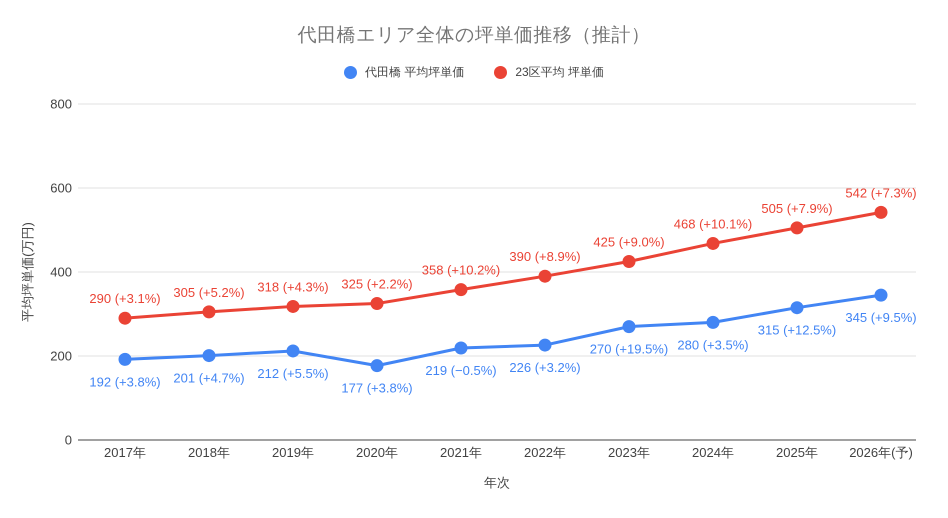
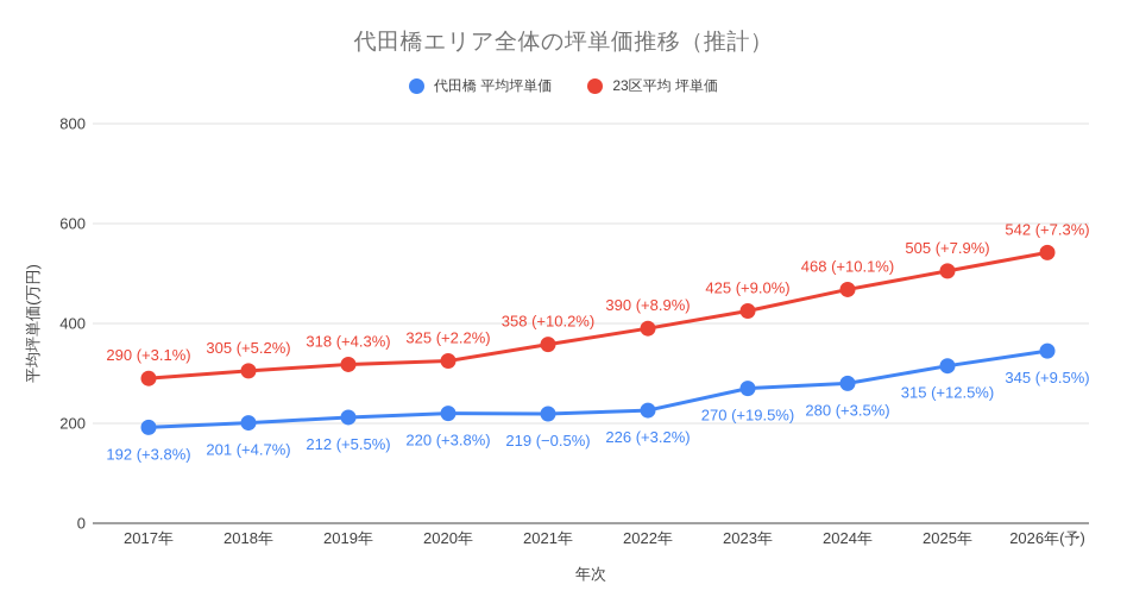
代田橋 平均坪単価/2020年: 177 -> 220
